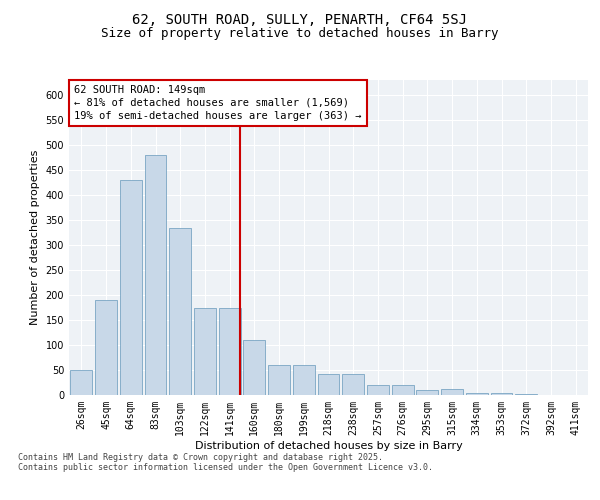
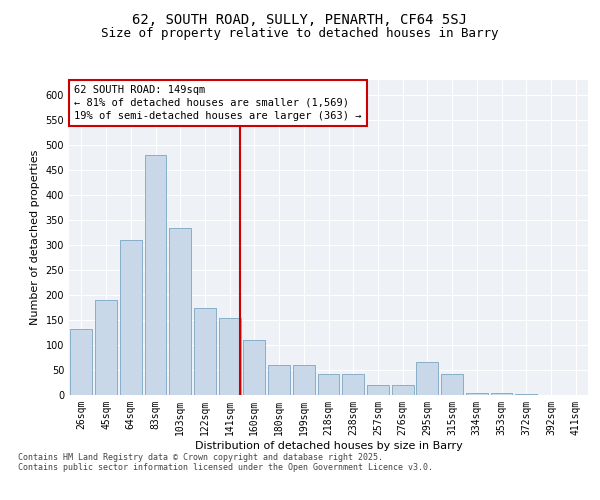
26sqm: 50 -> 132
64sqm: 430 -> 310
141sqm: 175 -> 154
295sqm: 10 -> 66
315sqm: 12 -> 42
